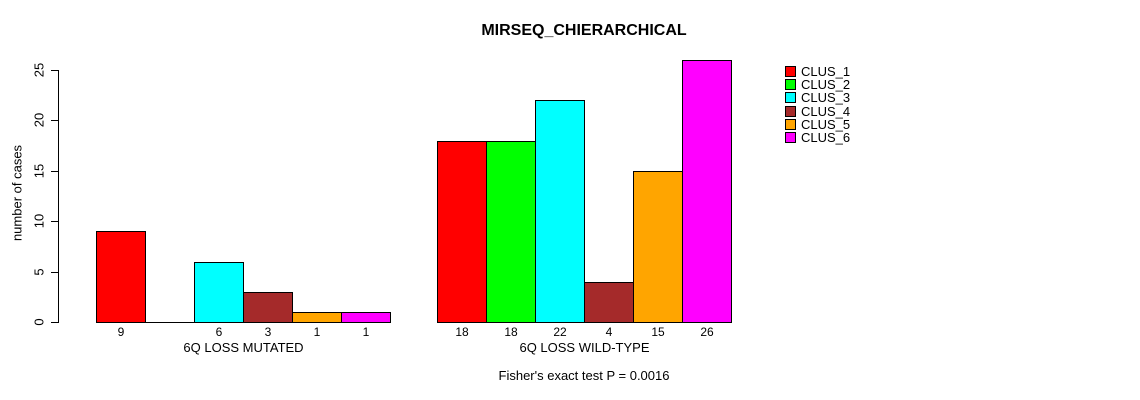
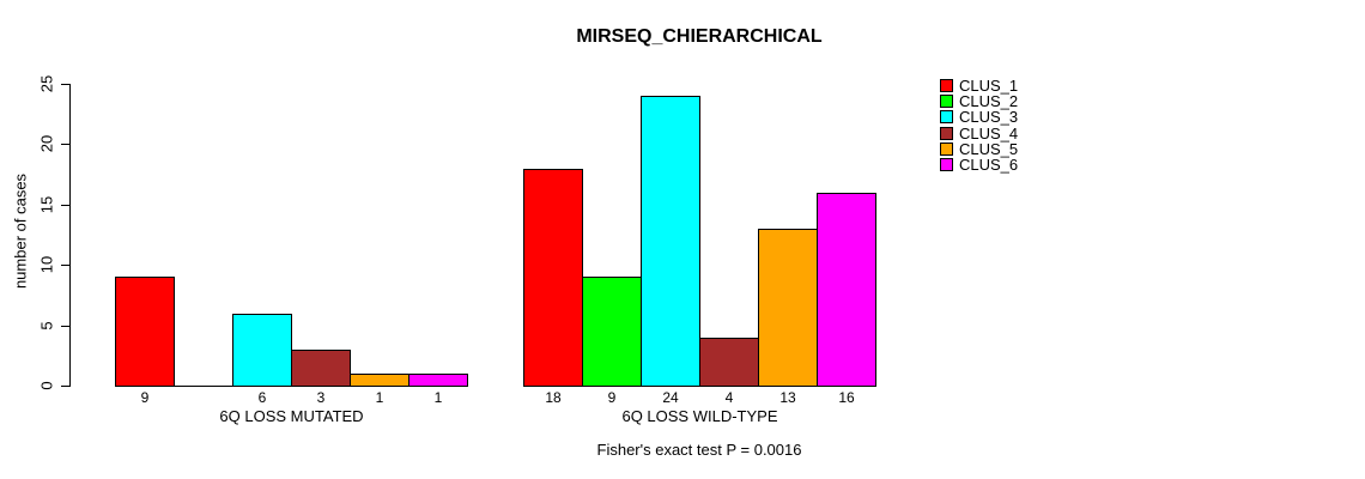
CLUS_2/6Q LOSS WILD-TYPE: 18 -> 9
CLUS_3/6Q LOSS WILD-TYPE: 22 -> 24
CLUS_5/6Q LOSS WILD-TYPE: 15 -> 13
CLUS_6/6Q LOSS WILD-TYPE: 26 -> 16
